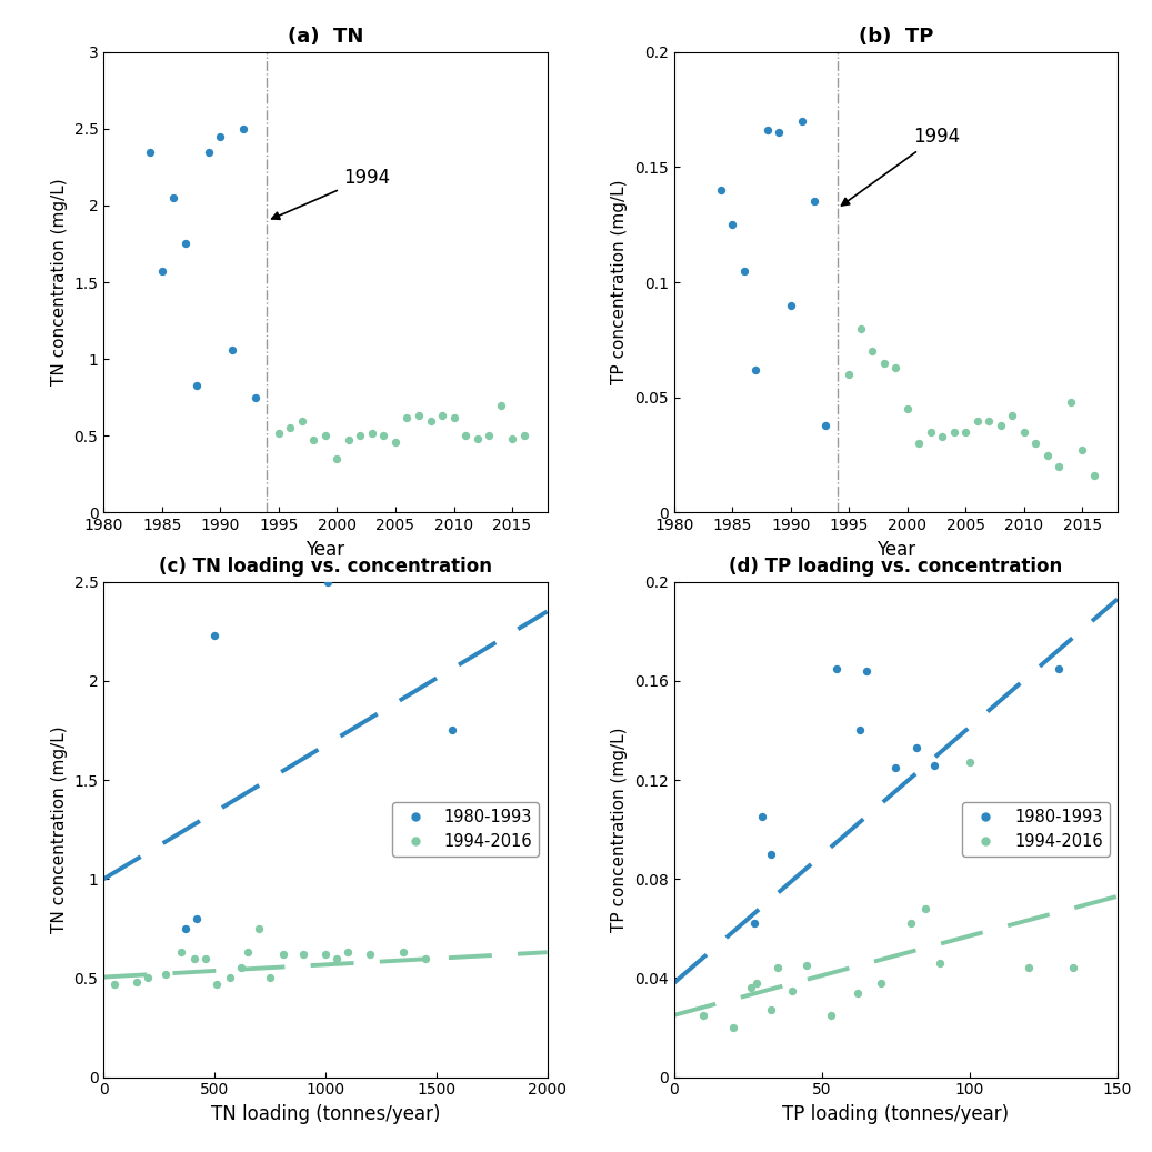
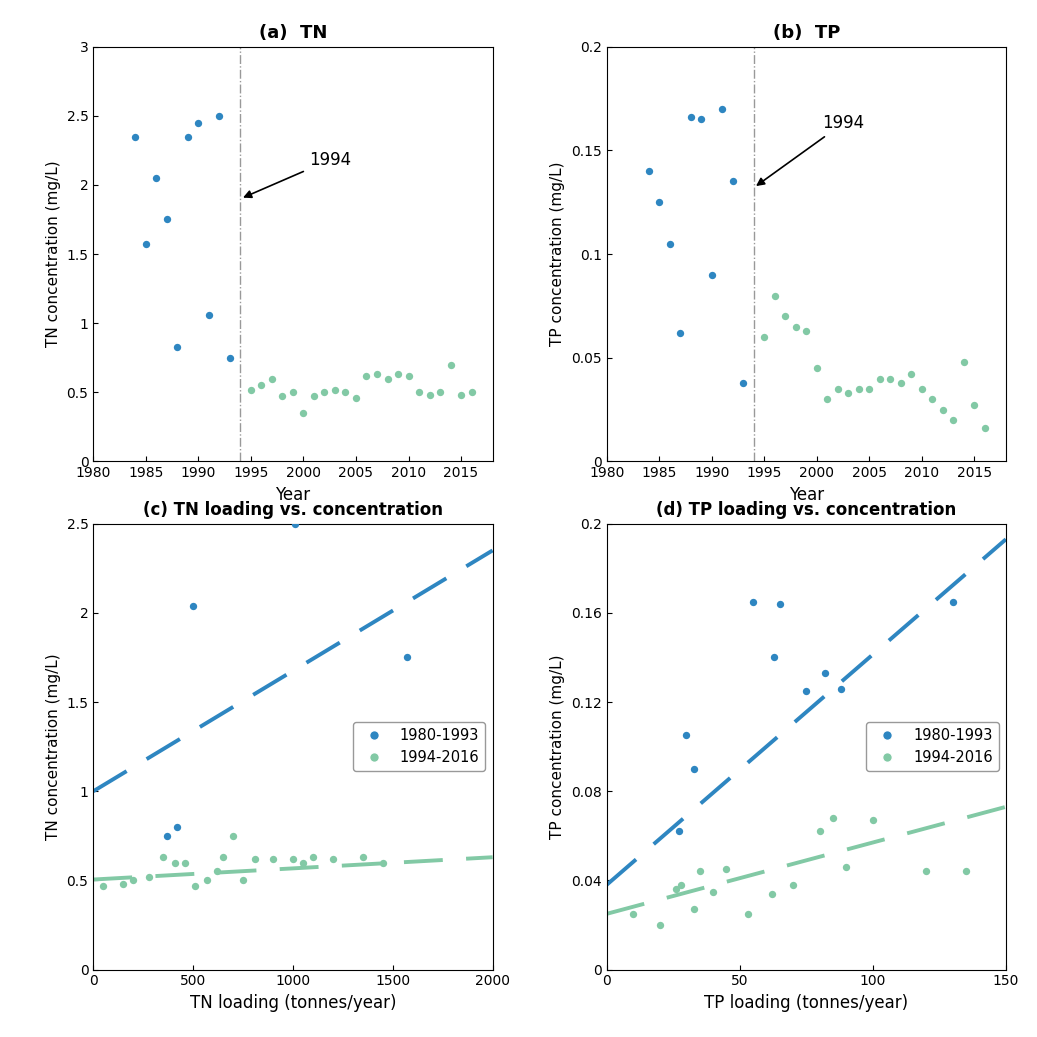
(c) TN loading vs. concentration/1980-1993/500: 2.23 -> 2.04
(d) TP loading vs. concentration/1994-2016/100: 0.127 -> 0.067
